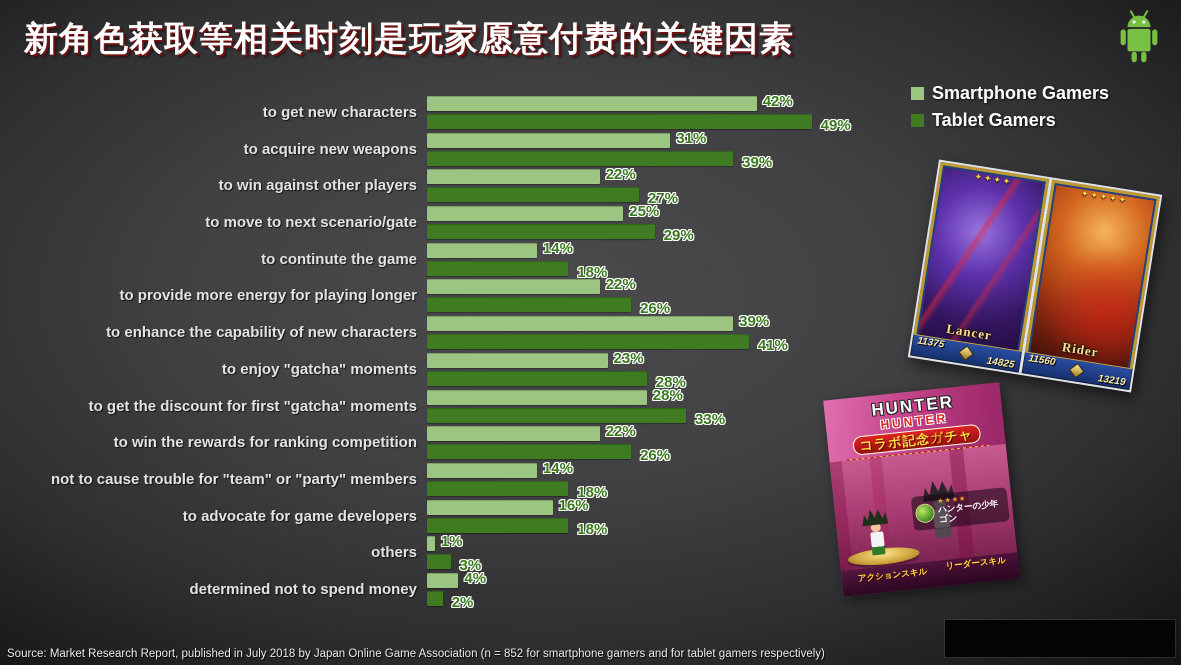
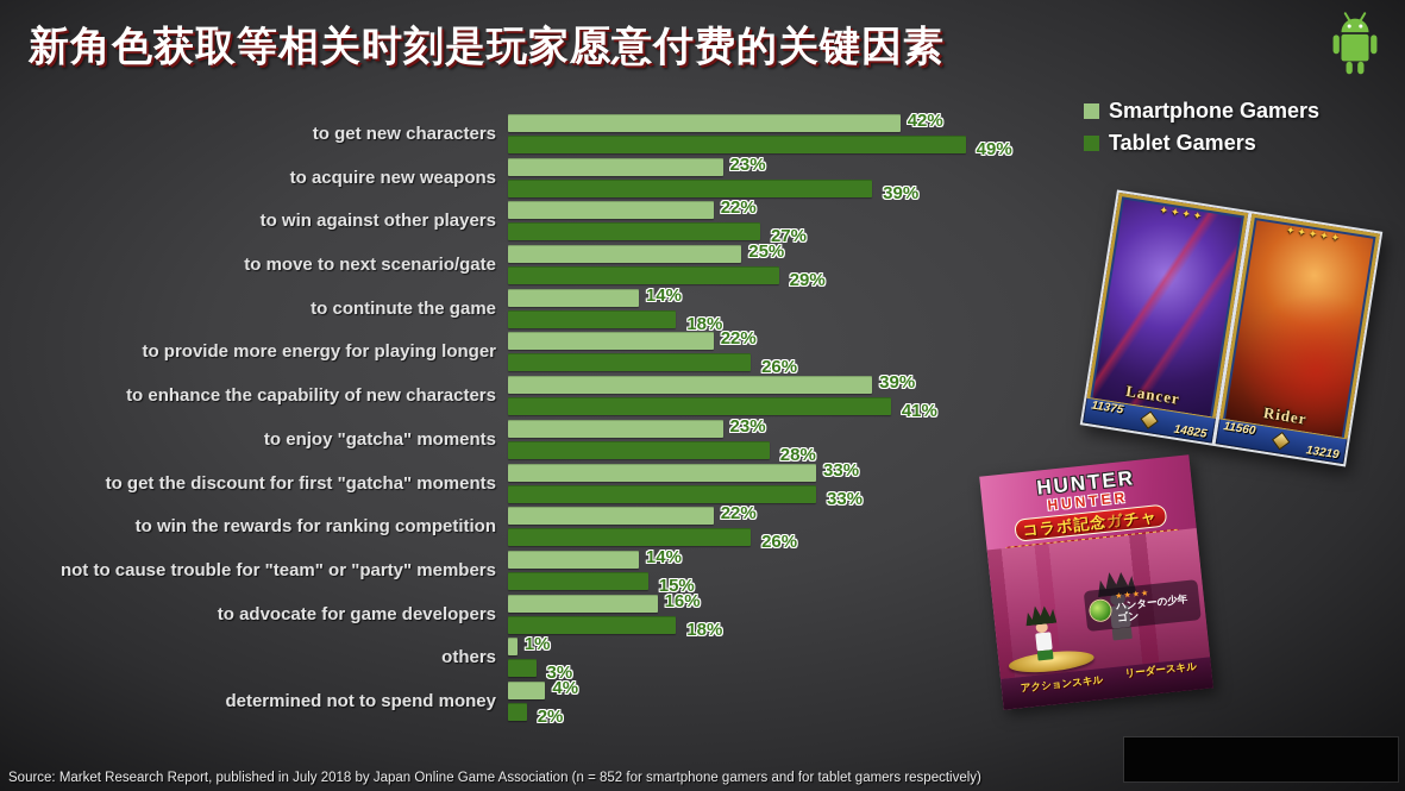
Smartphone Gamers/to acquire new weapons: 31% -> 23%
Smartphone Gamers/to get the discount for first "gatcha" moments: 28% -> 33%
Tablet Gamers/not to cause trouble for "team" or "party" members: 18% -> 15%
